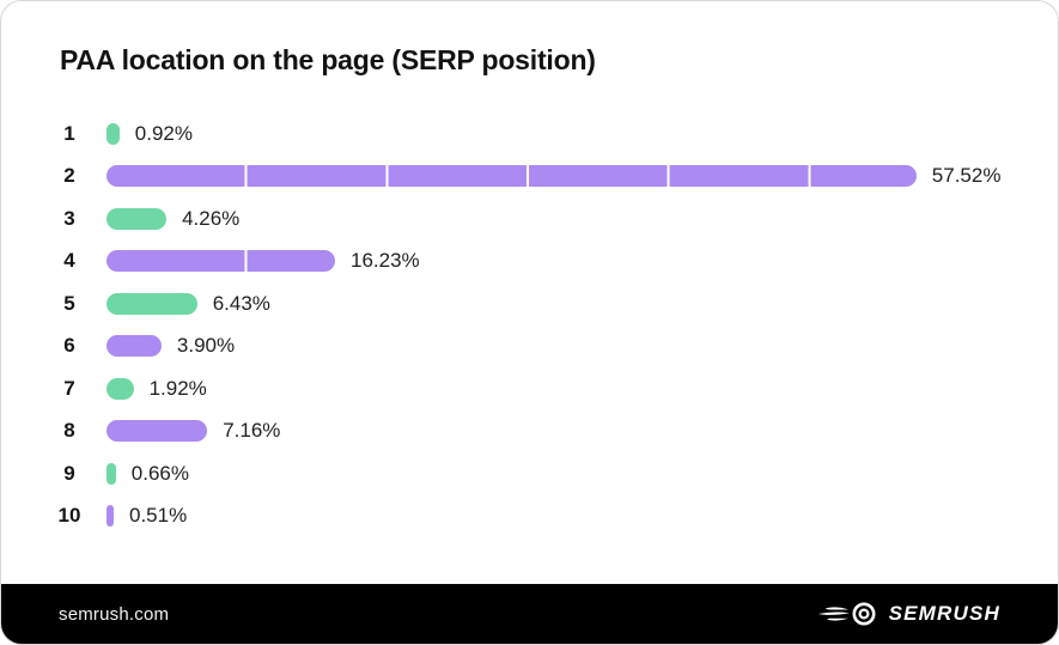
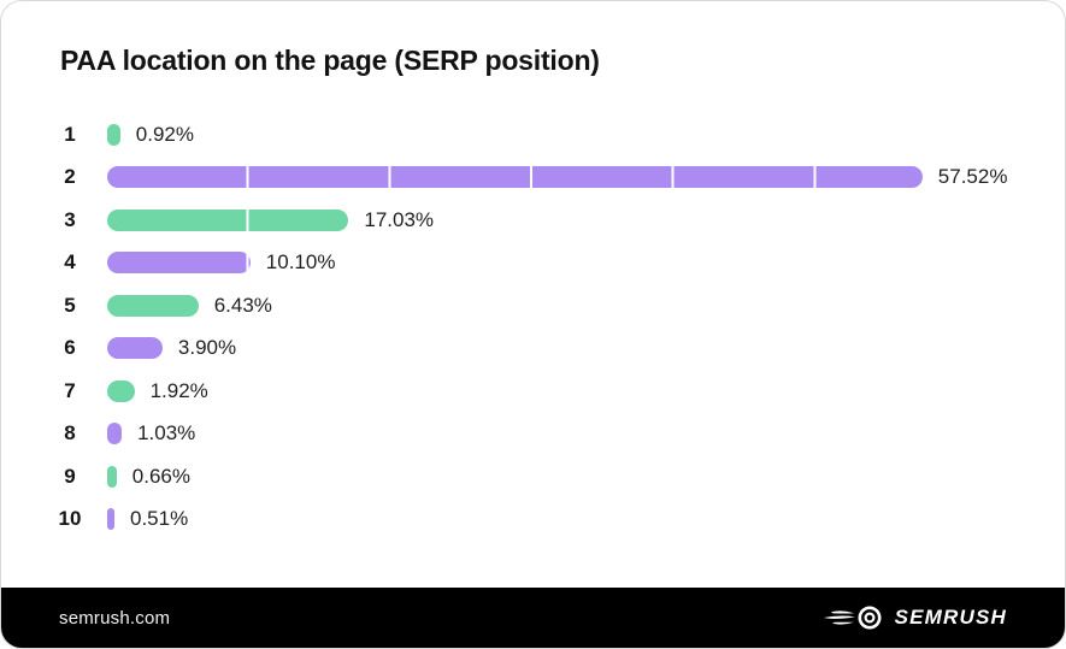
3: 4.26% -> 17.03%
4: 16.23% -> 10.10%
8: 7.16% -> 1.03%
